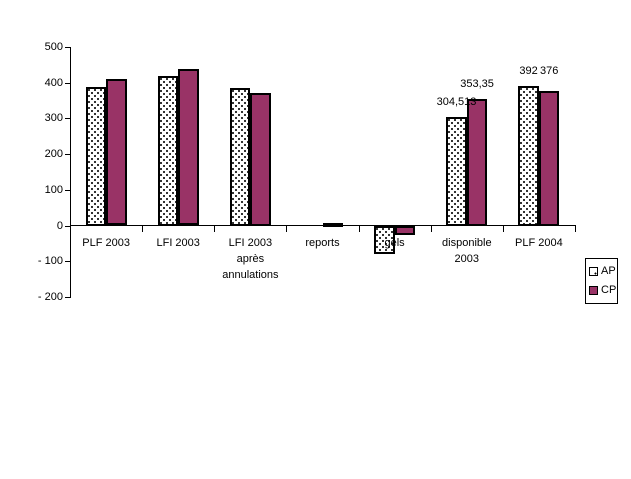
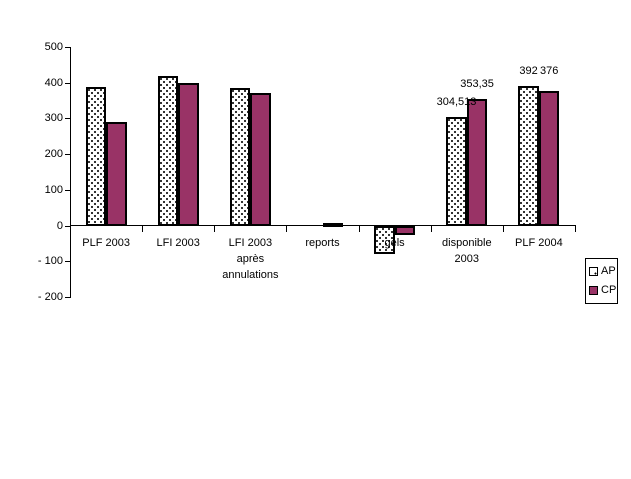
CP/PLF 2003: 410 -> 290
CP/LFI 2003: 440 -> 400
